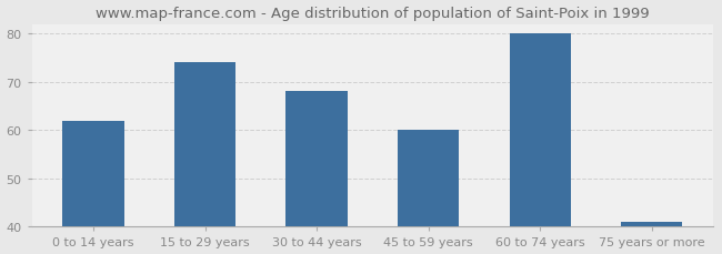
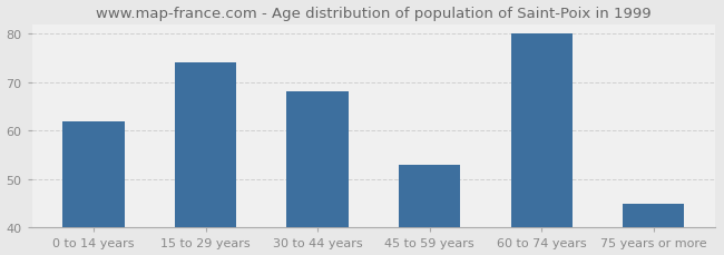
45 to 59 years: 60 -> 53
75 years or more: 41 -> 45
